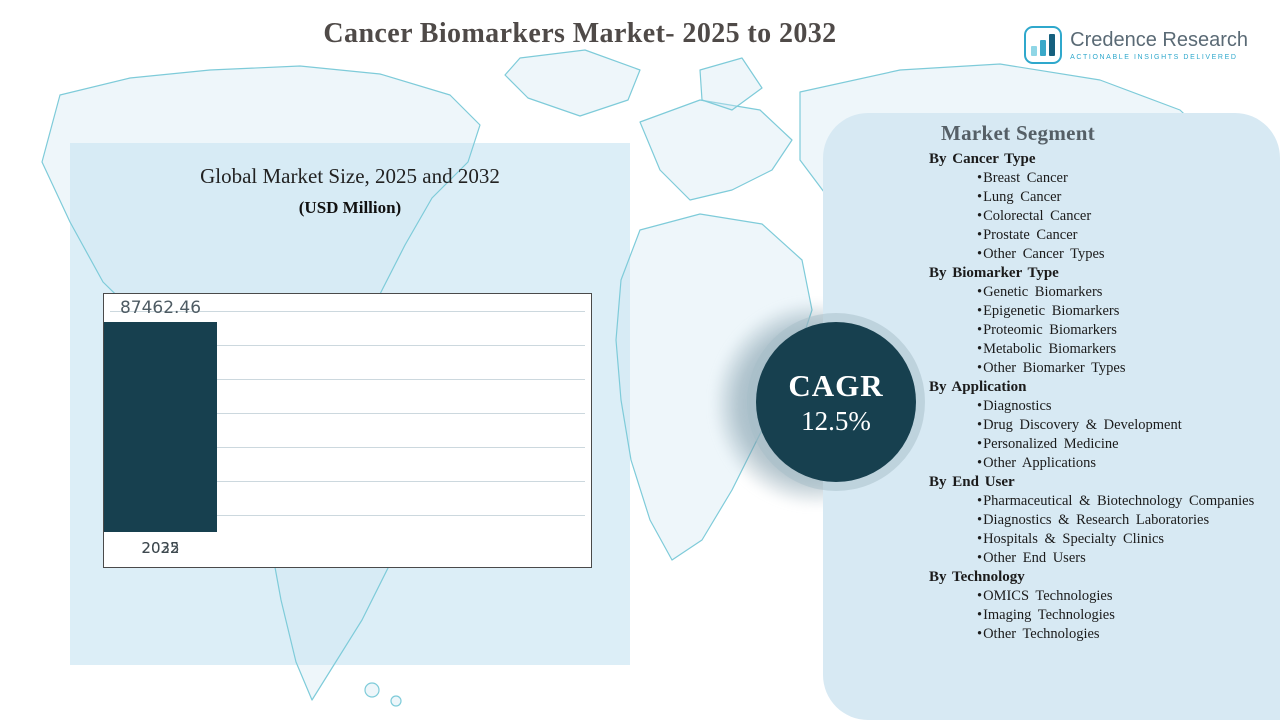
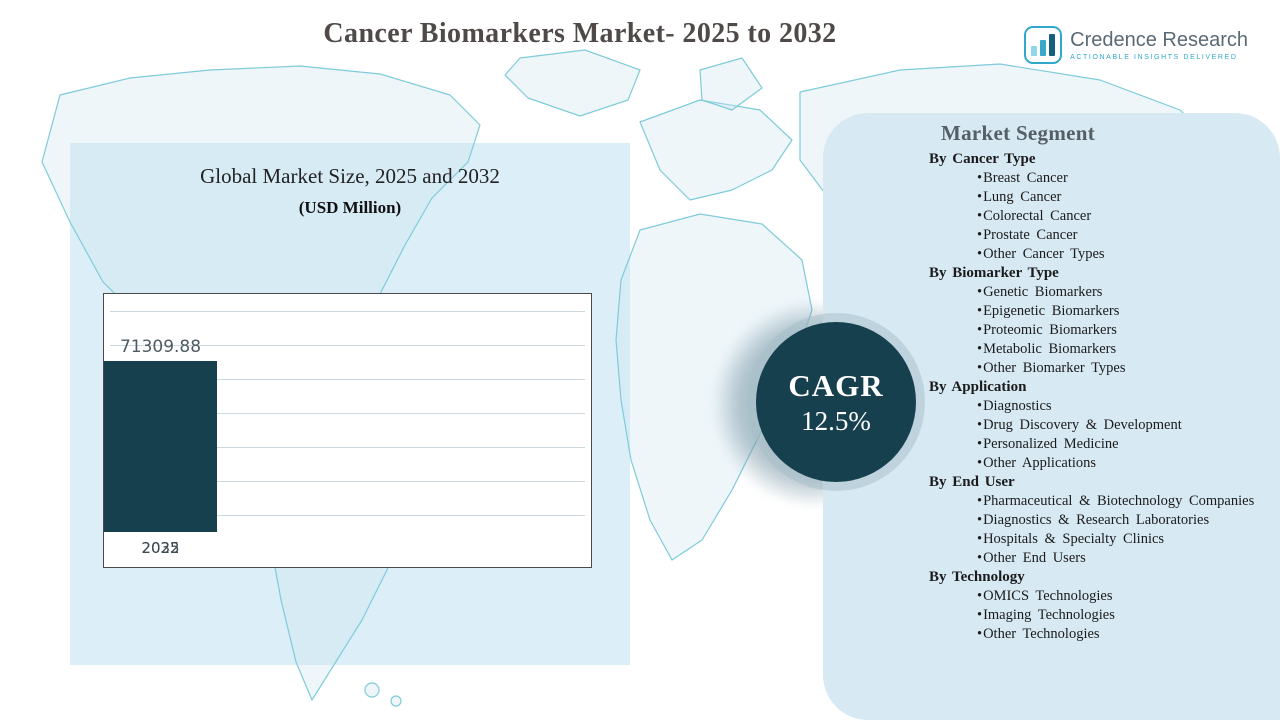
2025: 38349 -> 32185
2032: 87462.46 -> 71309.88
